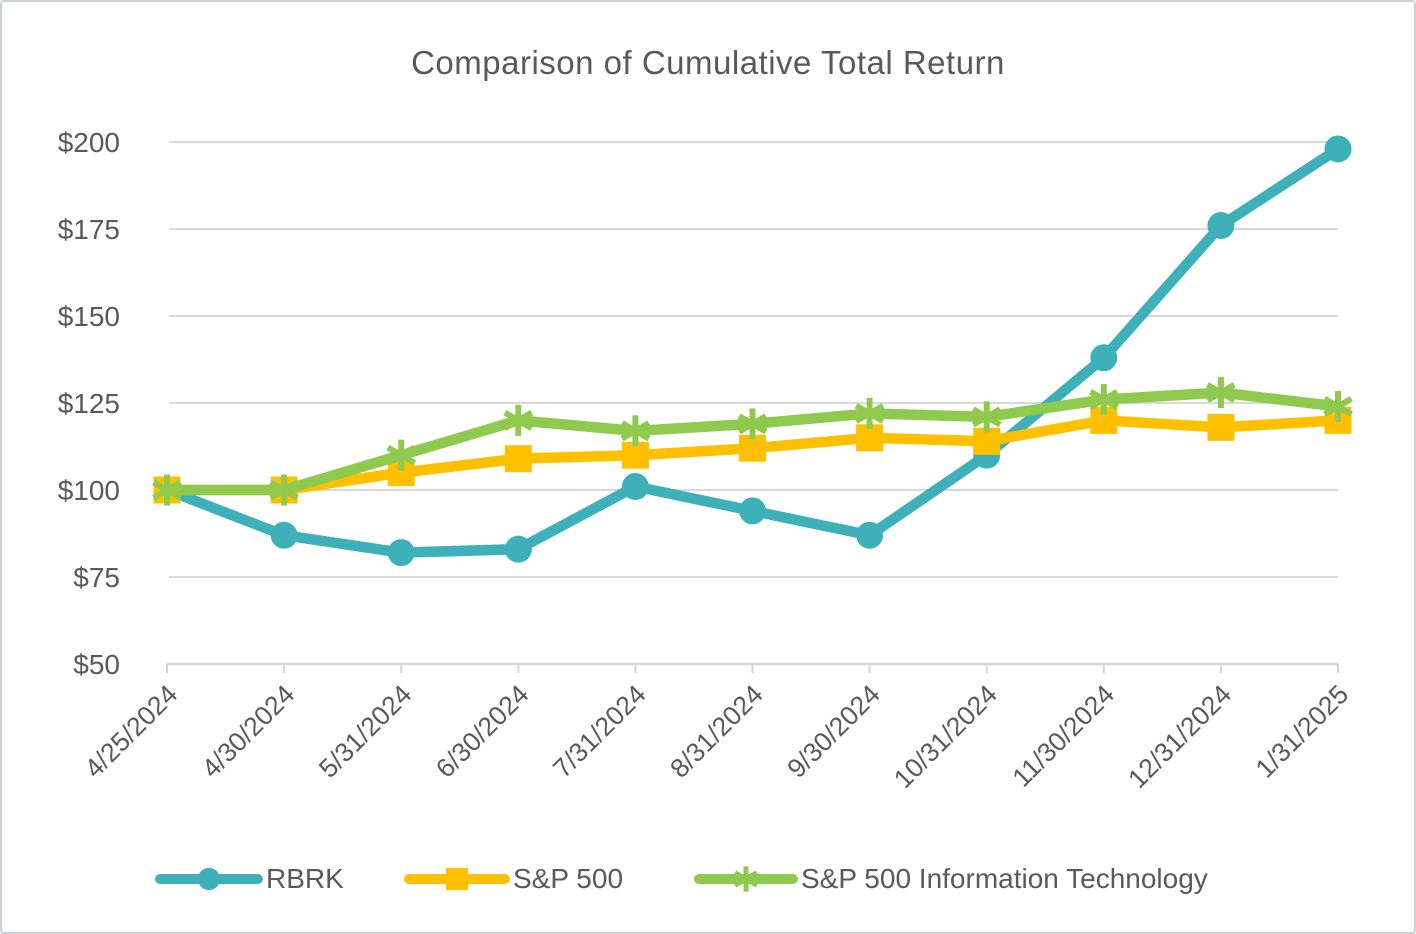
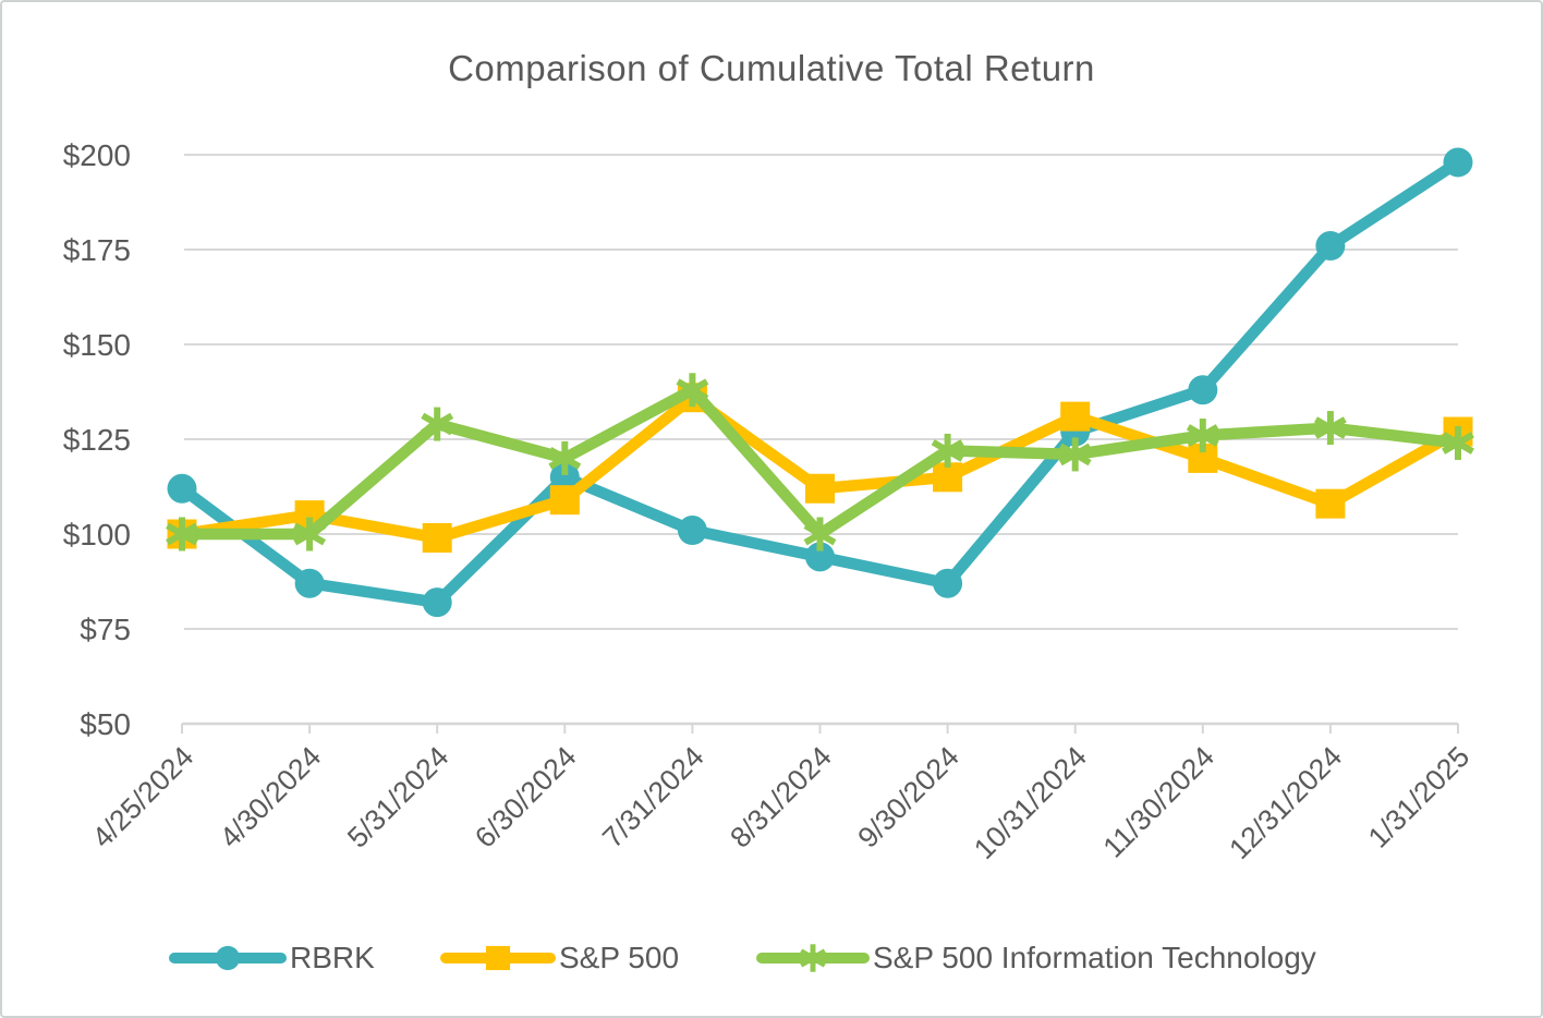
RBRK/4/25/2024: $100 -> $112
S&P 500/4/30/2024: $100 -> $105
S&P 500/5/31/2024: $105 -> $99
S&P 500 Information Technology/5/31/2024: $110 -> $129
RBRK/6/30/2024: $83 -> $115
S&P 500/7/31/2024: $110 -> $136
S&P 500 Information Technology/7/31/2024: $117 -> $138
S&P 500 Information Technology/8/31/2024: $119 -> $100
RBRK/10/31/2024: $110 -> $127
S&P 500/10/31/2024: $114 -> $131
S&P 500/12/31/2024: $118 -> $108
S&P 500/1/31/2025: $120 -> $127
